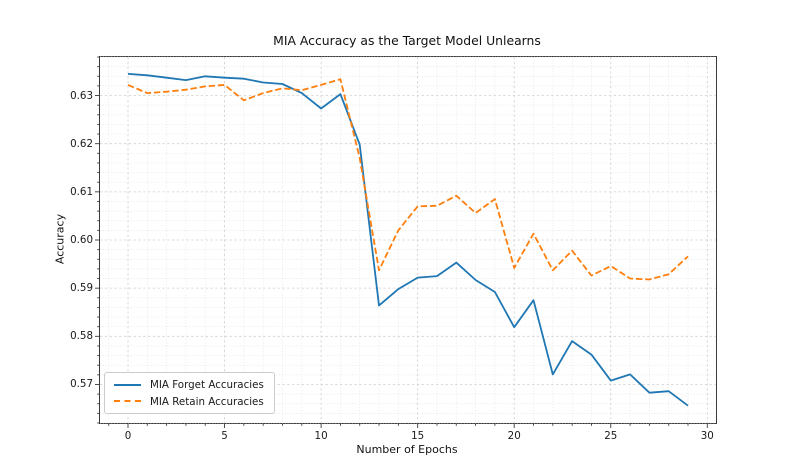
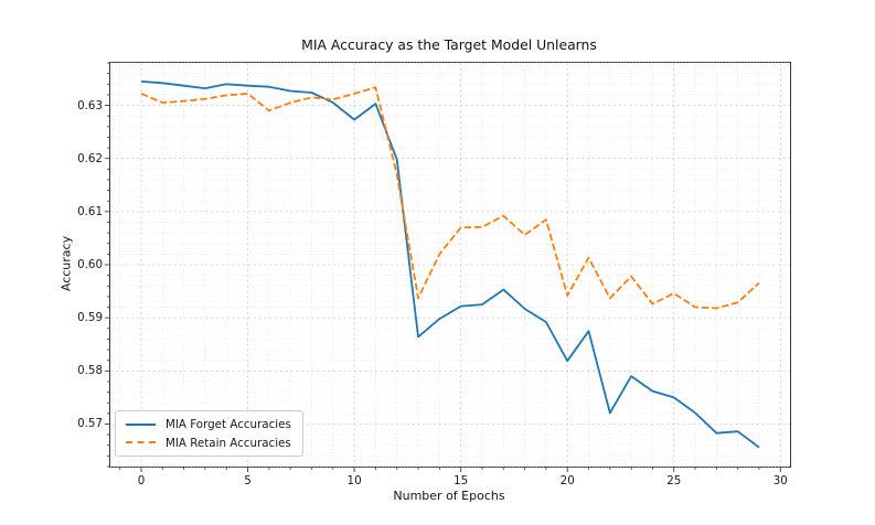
MIA Forget Accuracies/25: 0.571 -> 0.575
